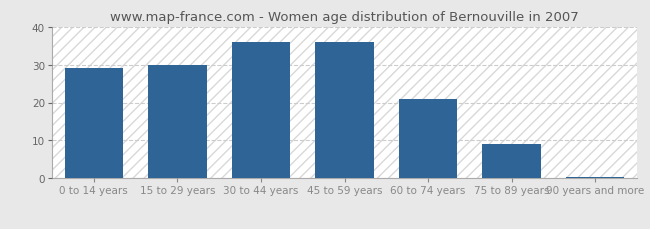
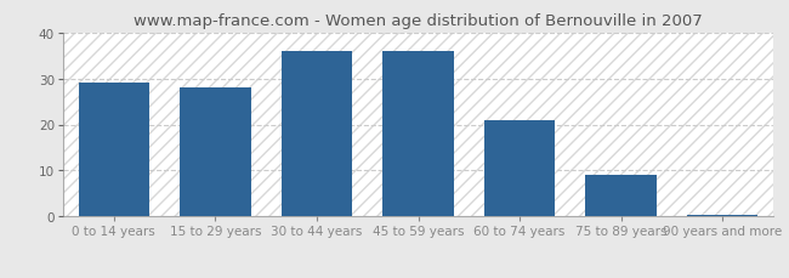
15 to 29 years: 30.0 -> 28.0
